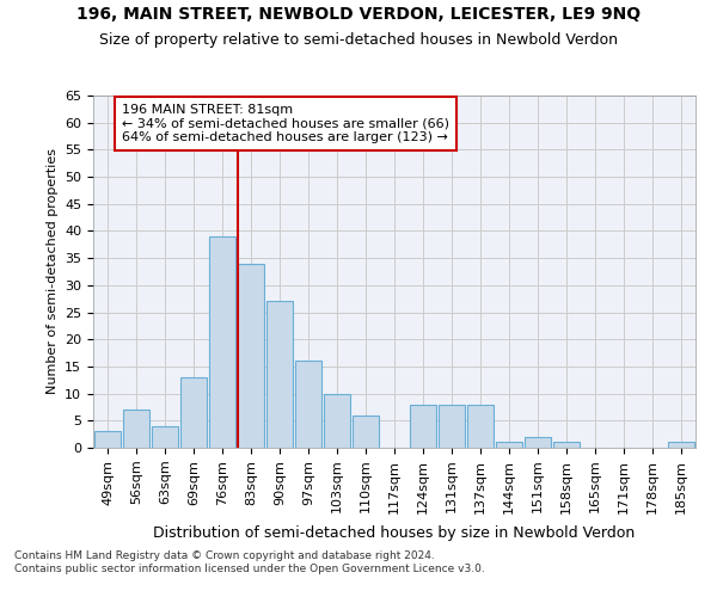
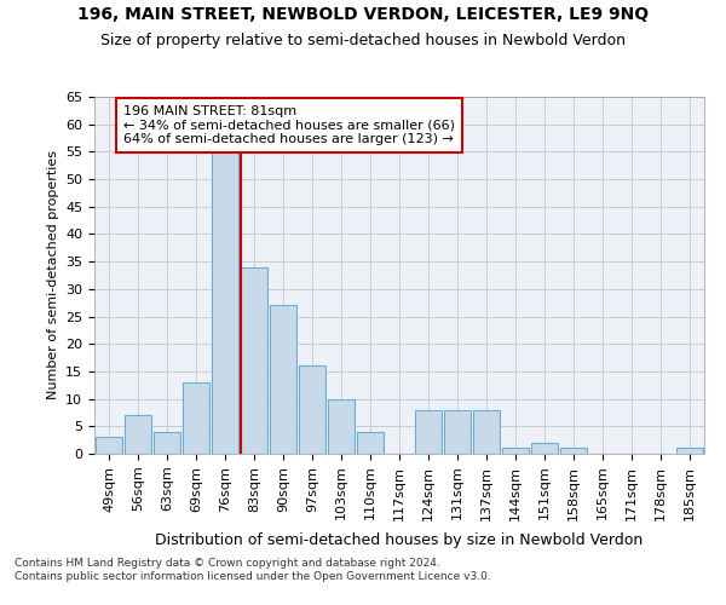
76sqm: 39 -> 55
110sqm: 6 -> 4
